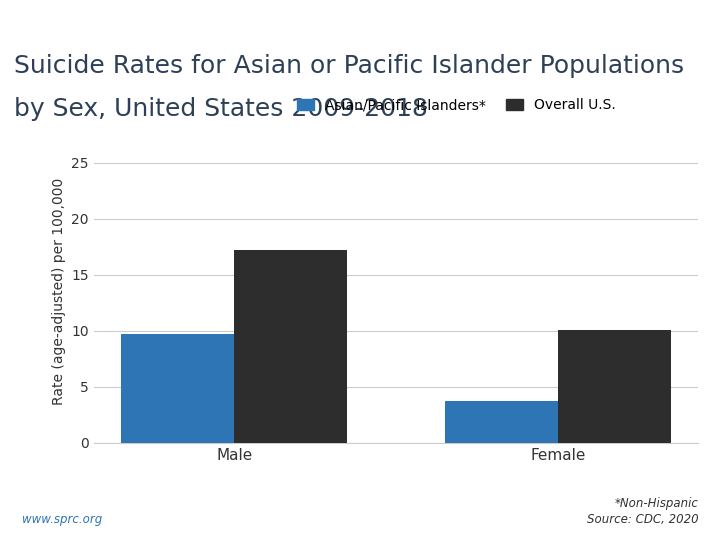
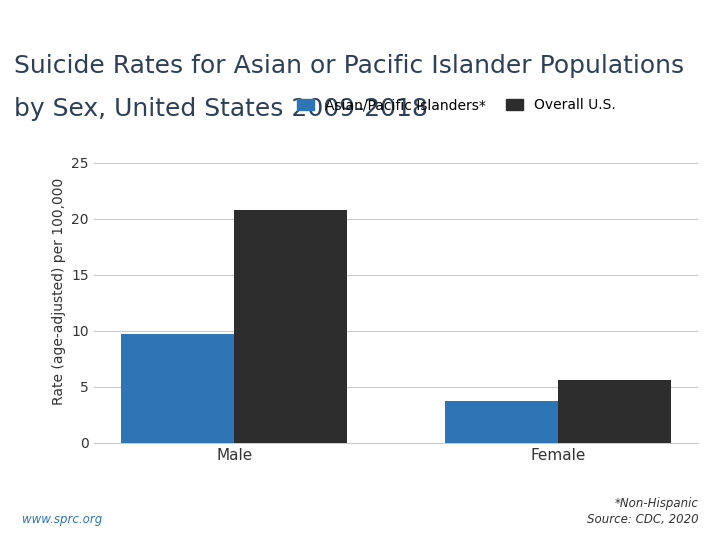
Overall U.S./Male: 17.2 -> 20.8
Overall U.S./Female: 10.1 -> 5.6
